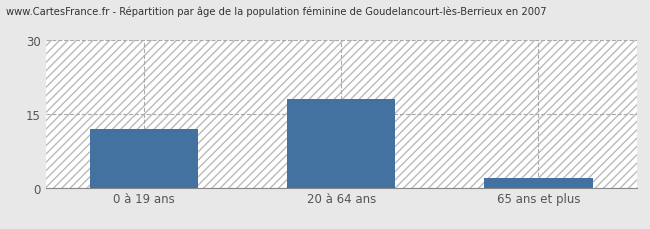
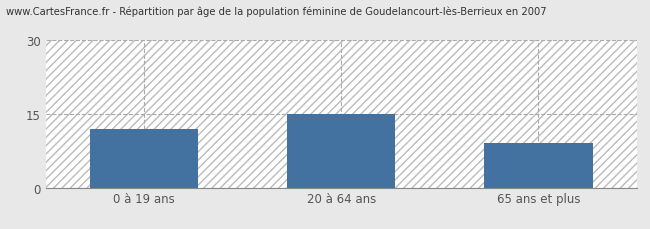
20 à 64 ans: 18 -> 15
65 ans et plus: 2 -> 9
